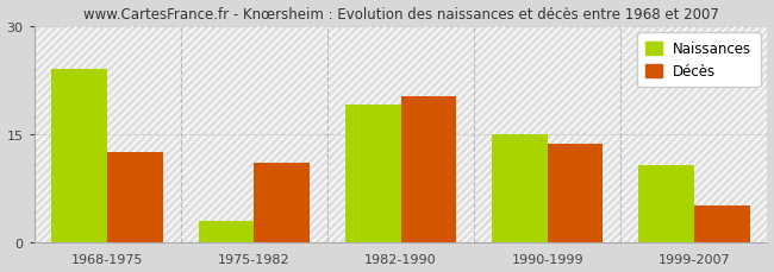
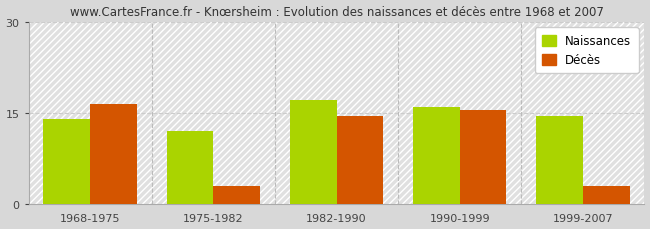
Naissances/1968-1975: 24.0 -> 14.0
Décès/1968-1975: 12.4 -> 16.5
Naissances/1975-1982: 3.0 -> 12.0
Décès/1975-1982: 11.0 -> 3.0
Naissances/1982-1990: 19.0 -> 17.0
Décès/1982-1990: 20.2 -> 14.5
Naissances/1990-1999: 15.0 -> 16.0
Décès/1990-1999: 13.6 -> 15.5
Naissances/1999-2007: 10.6 -> 14.5
Décès/1999-2007: 5.0 -> 3.0
